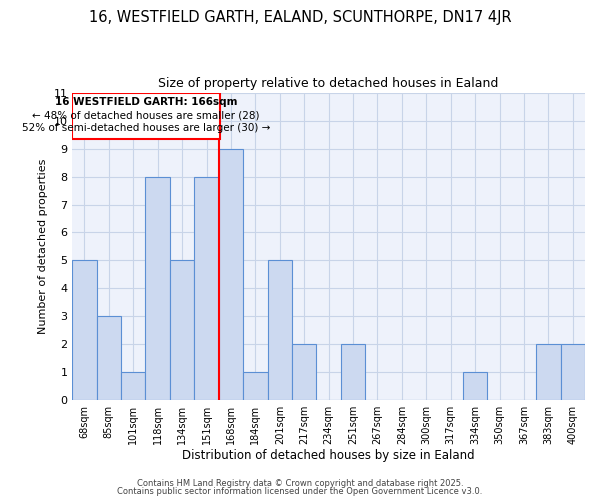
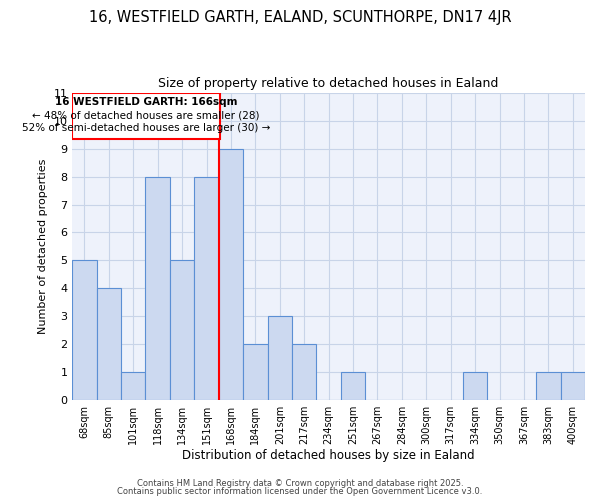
85sqm: 3 -> 4
184sqm: 1 -> 2
201sqm: 5 -> 3
251sqm: 2 -> 1
383sqm: 2 -> 1
400sqm: 2 -> 1
